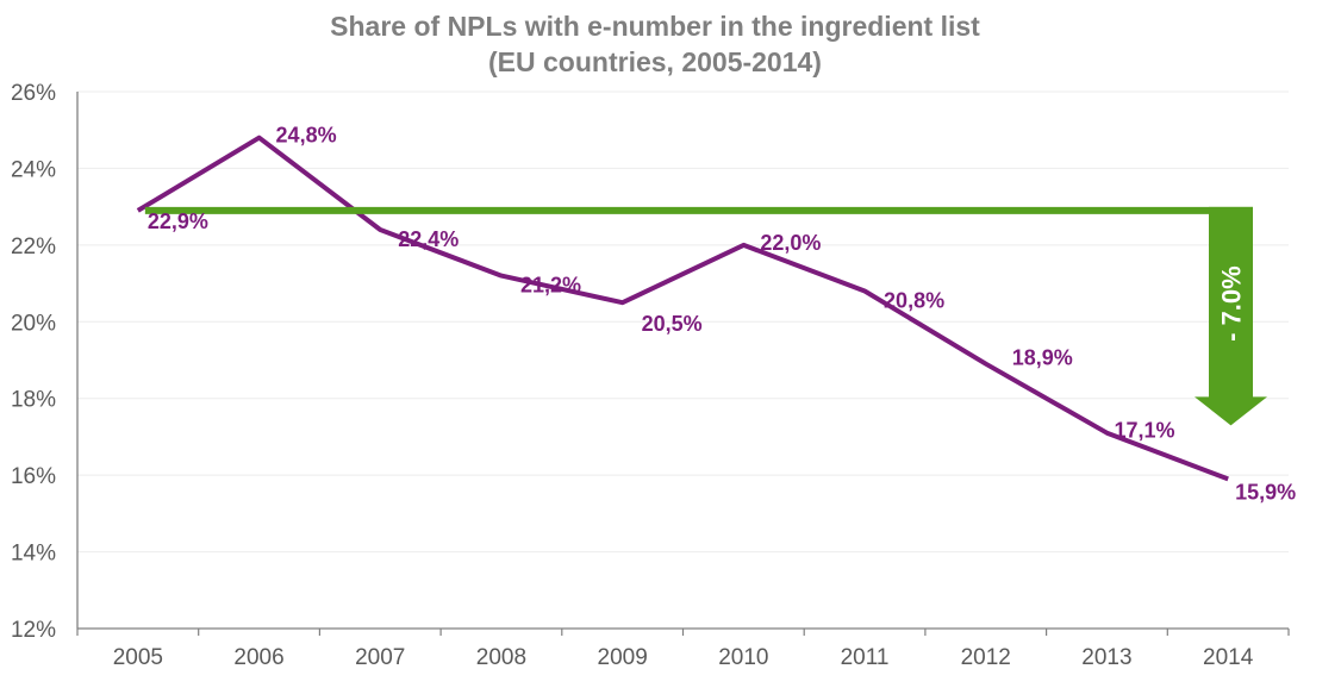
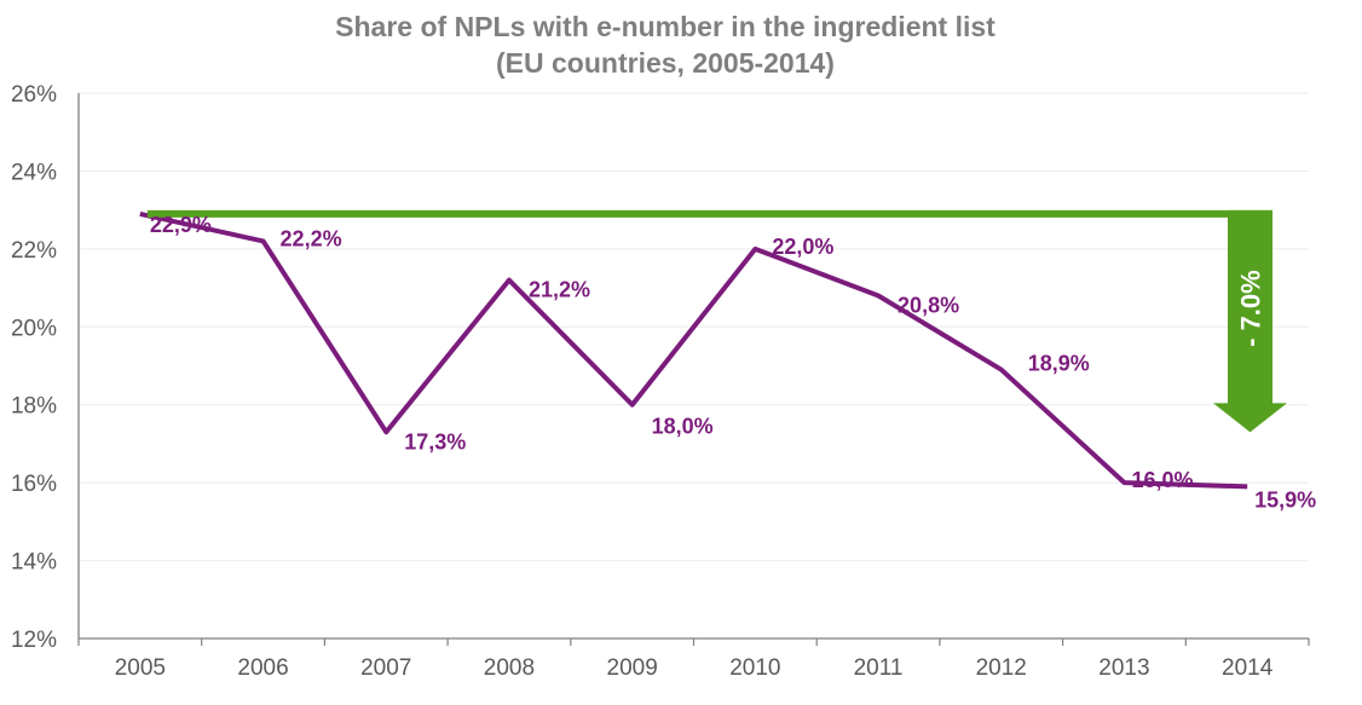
2006: 24,8% -> 22,2%
2007: 22,4% -> 17,3%
2009: 20,5% -> 18,0%
2013: 17,1% -> 16,0%
